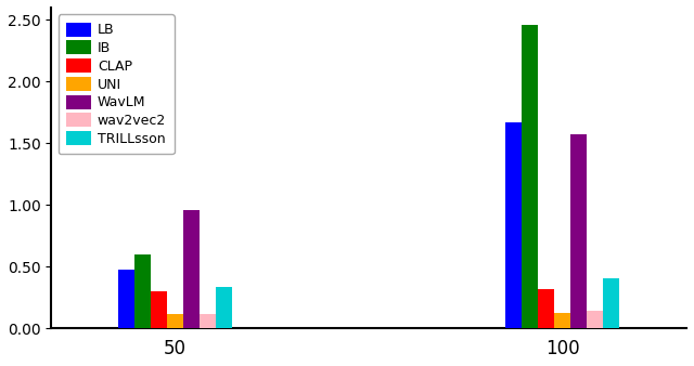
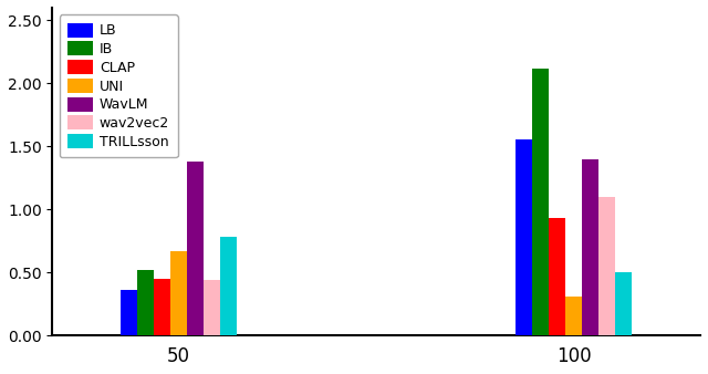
LB/50: 0.48 -> 0.36
IB/50: 0.60 -> 0.52
CLAP/50: 0.30 -> 0.45
UNI/50: 0.12 -> 0.67
WavLM/50: 0.96 -> 1.38
wav2vec2/50: 0.12 -> 0.44
TRILLsson/50: 0.34 -> 0.78
LB/100: 1.67 -> 1.56
IB/100: 2.46 -> 2.12
CLAP/100: 0.32 -> 0.93
UNI/100: 0.13 -> 0.31
WavLM/100: 1.57 -> 1.40
wav2vec2/100: 0.14 -> 1.10
TRILLsson/100: 0.41 -> 0.50
